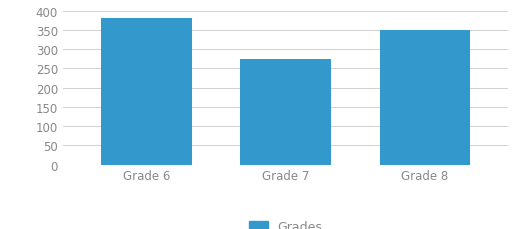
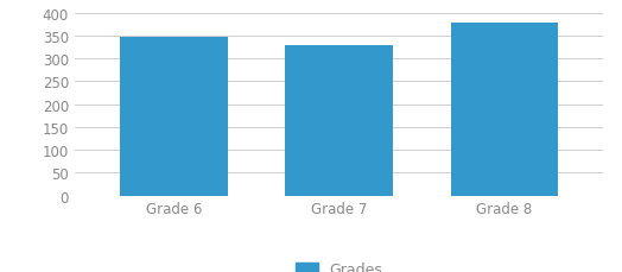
Grade 6: 380 -> 348
Grade 7: 275 -> 328
Grade 8: 350 -> 379
